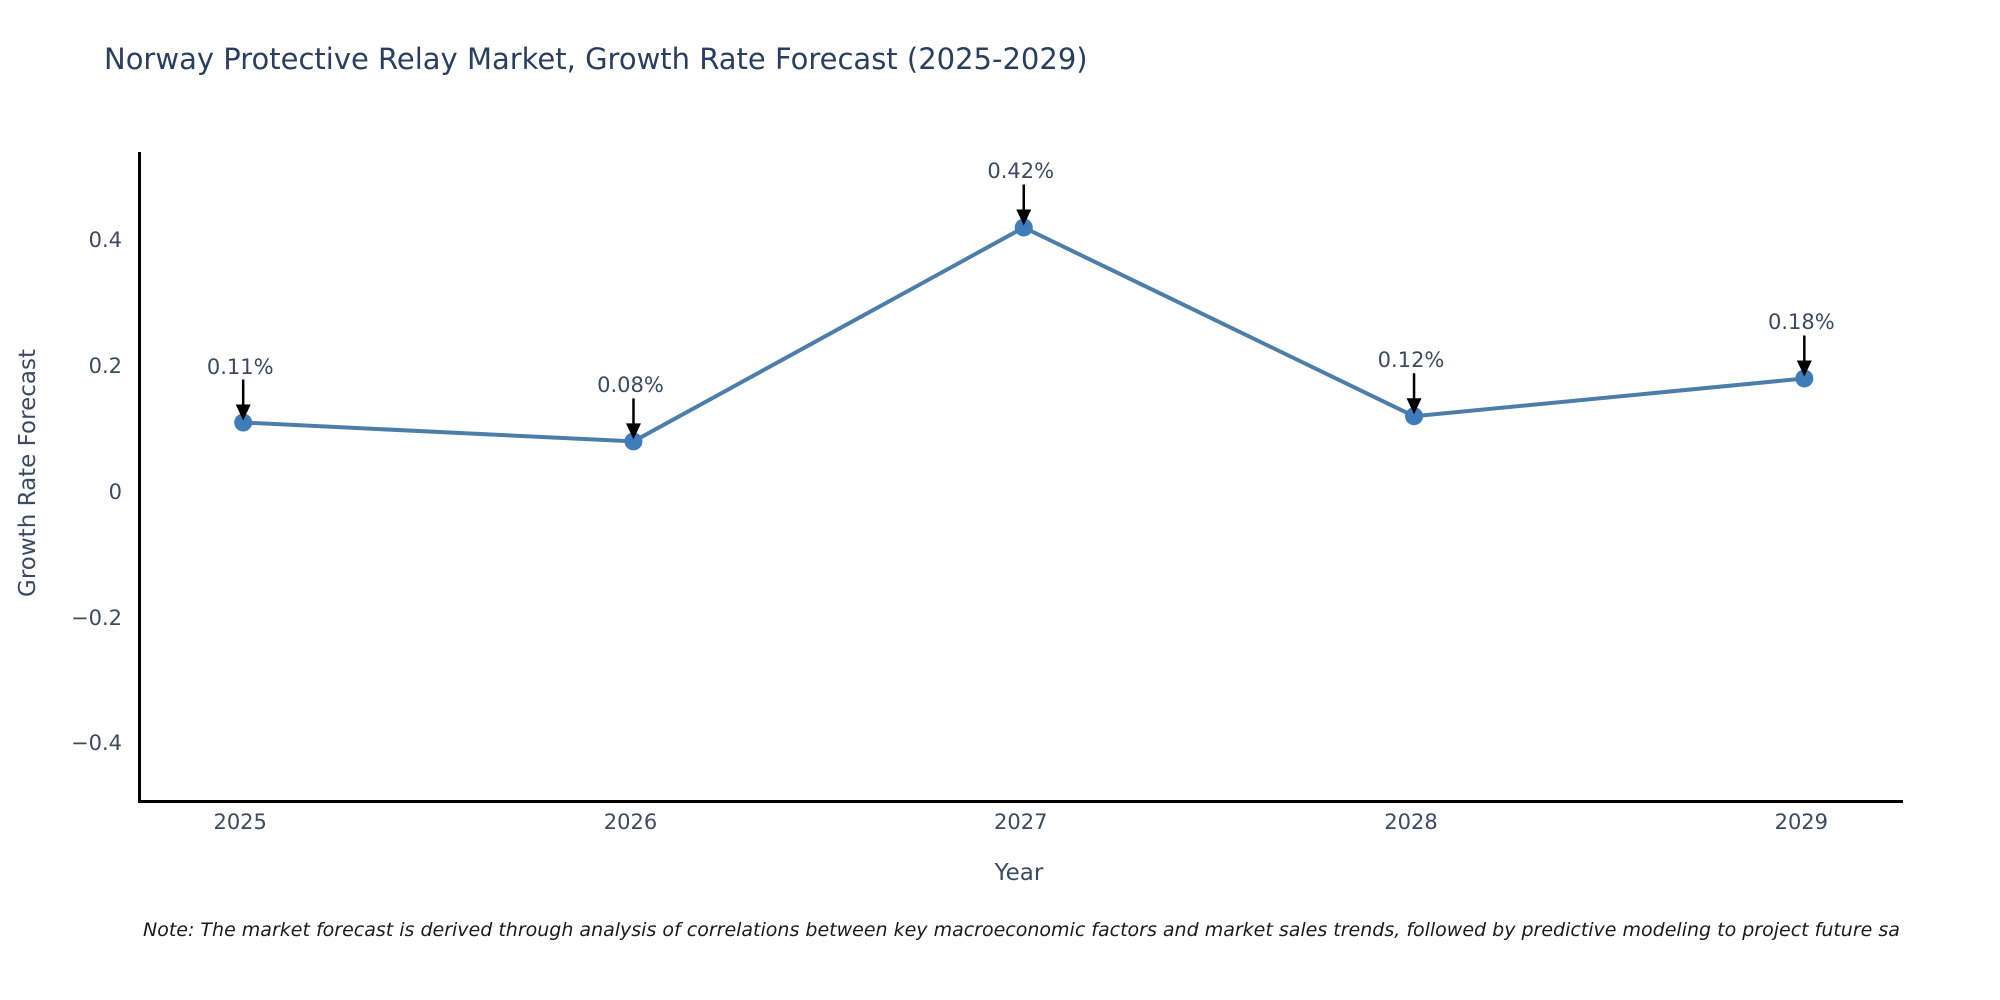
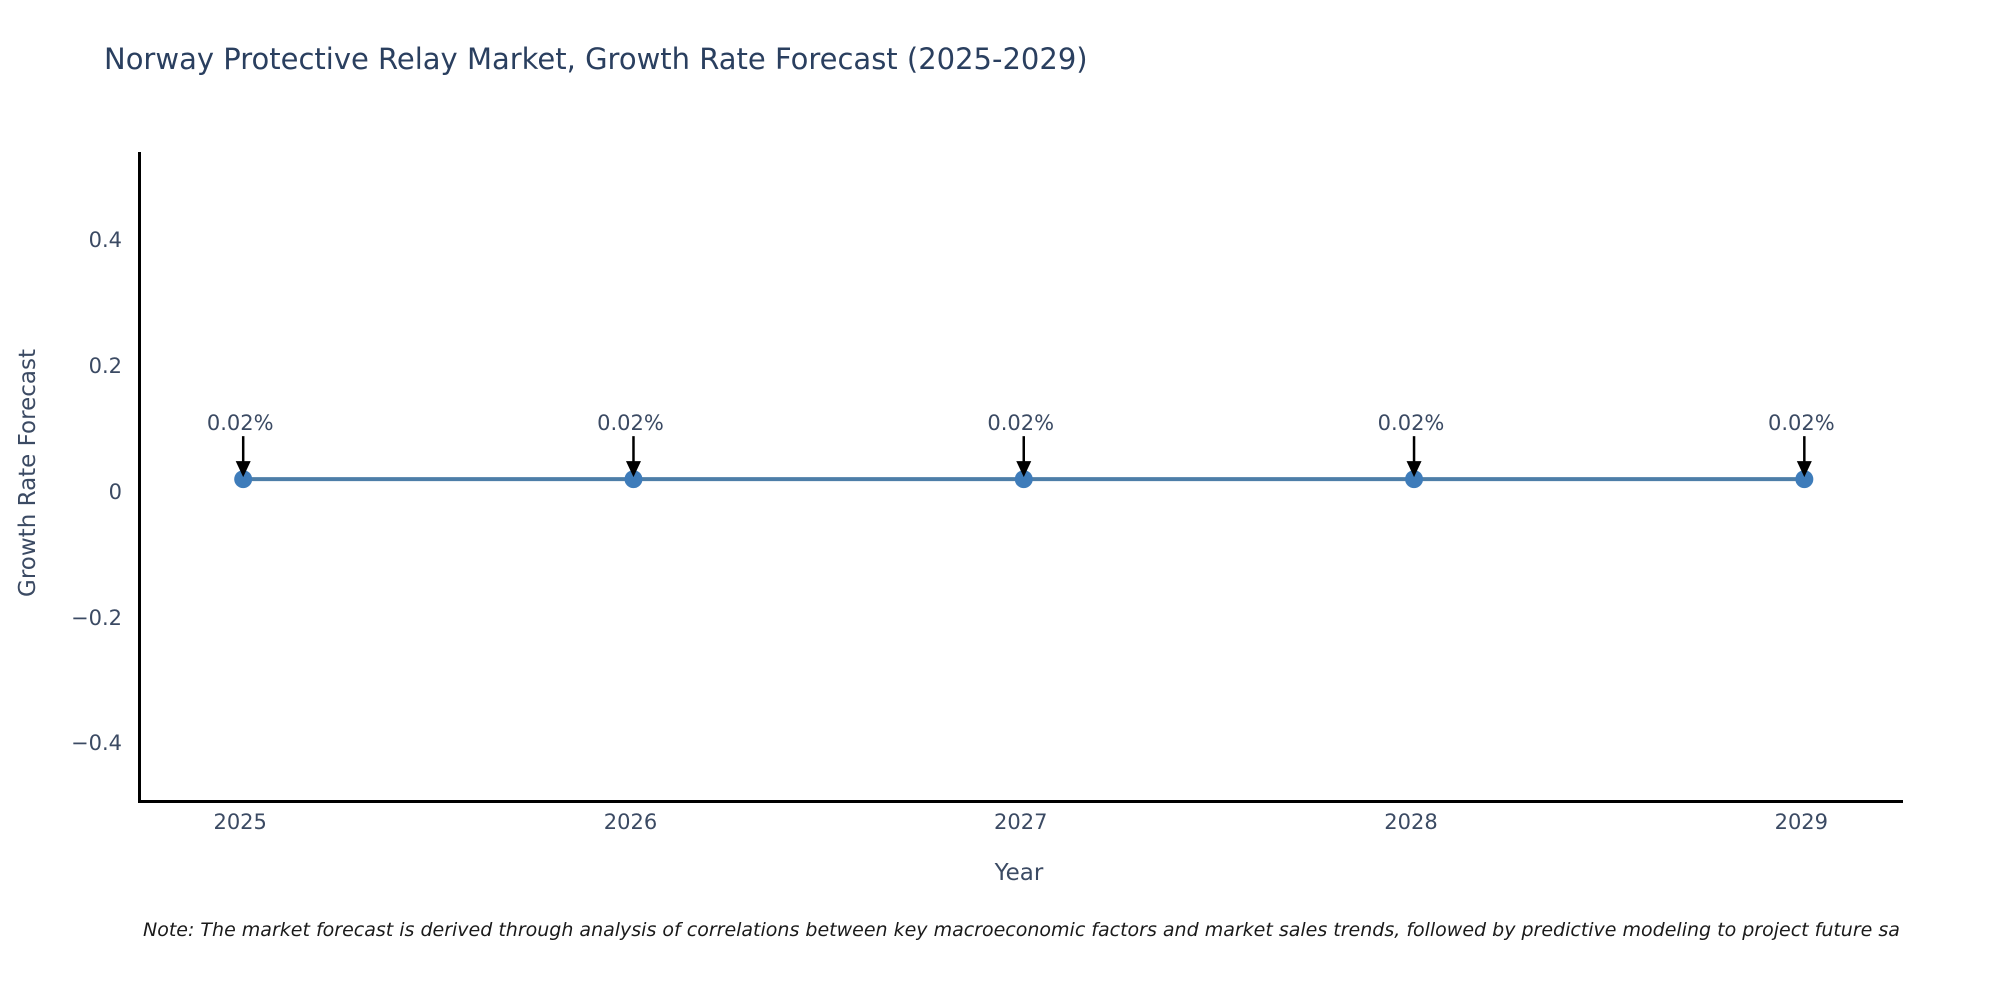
2025: 0.11% -> 0.02%
2026: 0.08% -> 0.02%
2027: 0.42% -> 0.02%
2028: 0.12% -> 0.02%
2029: 0.18% -> 0.02%
